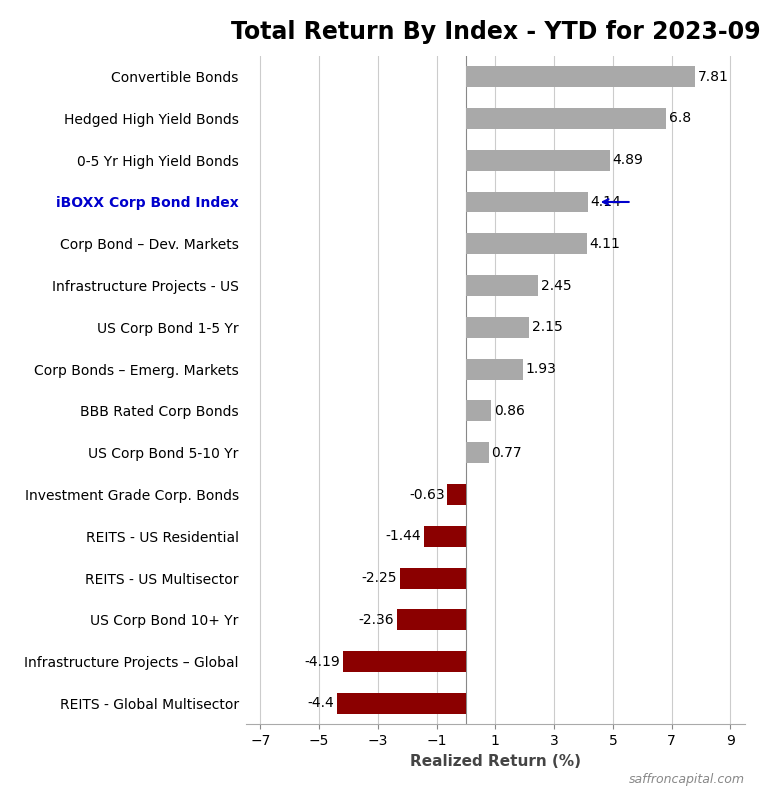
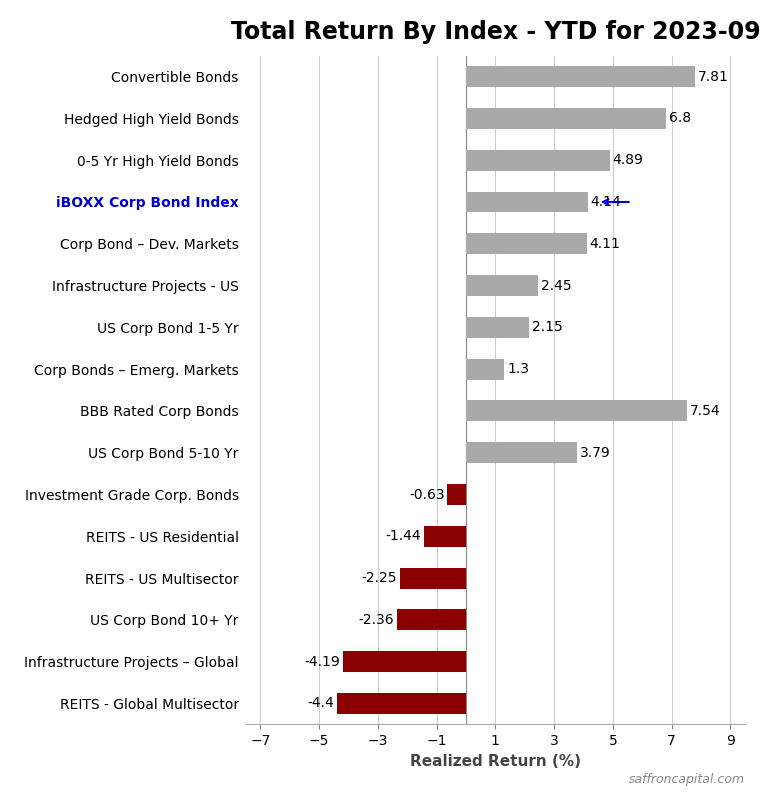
Corp Bonds – Emerg. Markets: 1.93 -> 1.3
BBB Rated Corp Bonds: 0.86 -> 7.54
US Corp Bond 5-10 Yr: 0.77 -> 3.79
